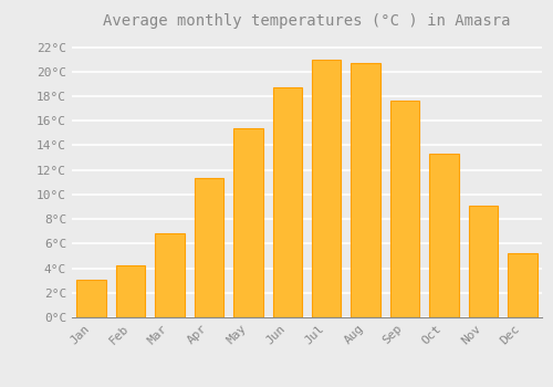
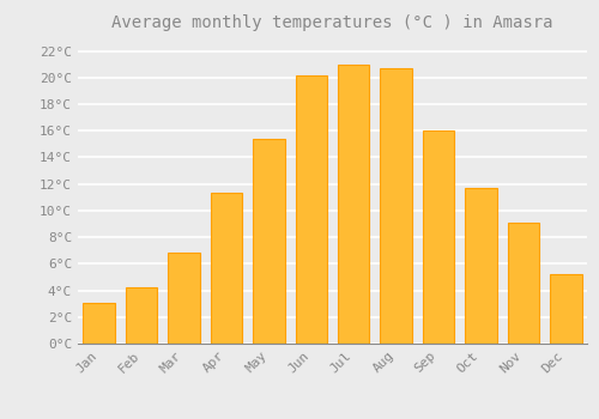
Jun: 18.7°C -> 20.2°C
Sep: 17.6°C -> 16.0°C
Oct: 13.3°C -> 11.7°C
